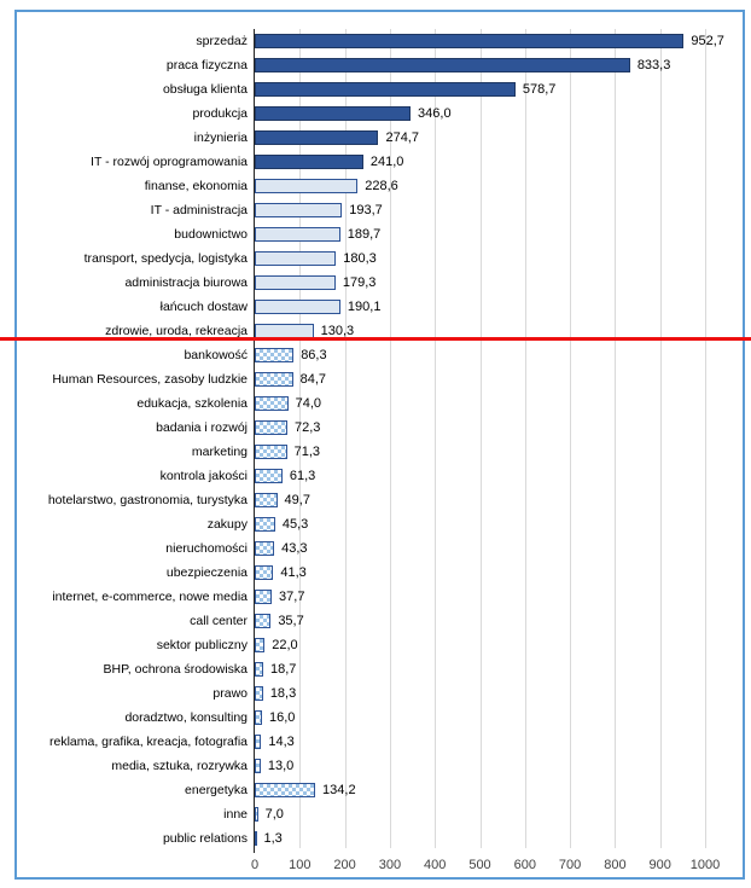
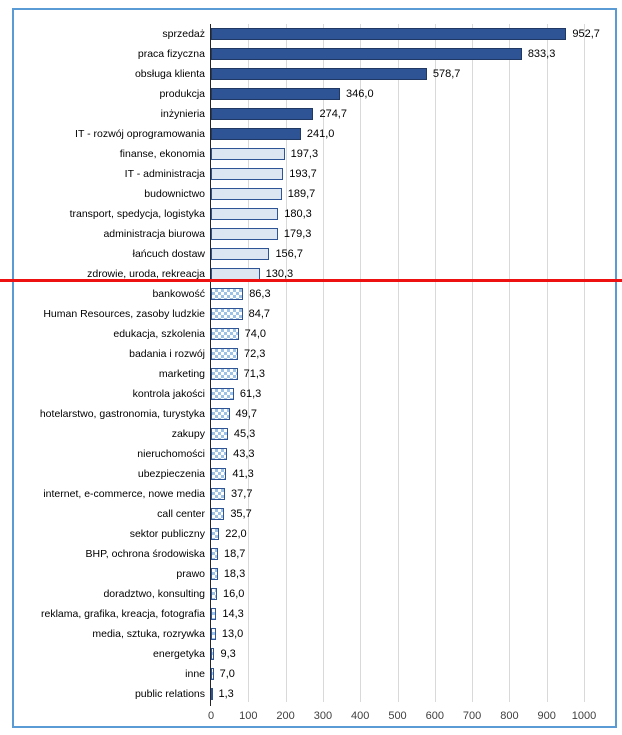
finanse, ekonomia: 228,6 -> 197,3
łańcuch dostaw: 190,1 -> 156,7
energetyka: 134,2 -> 9,3
